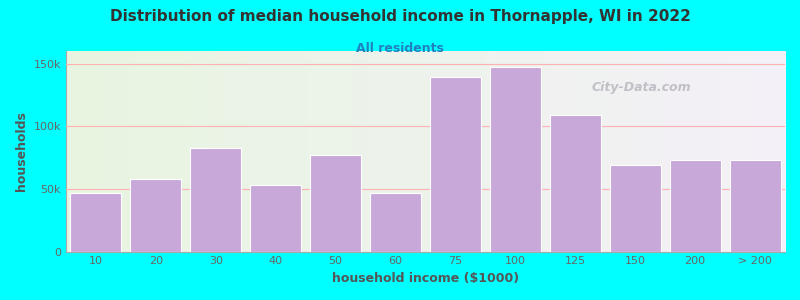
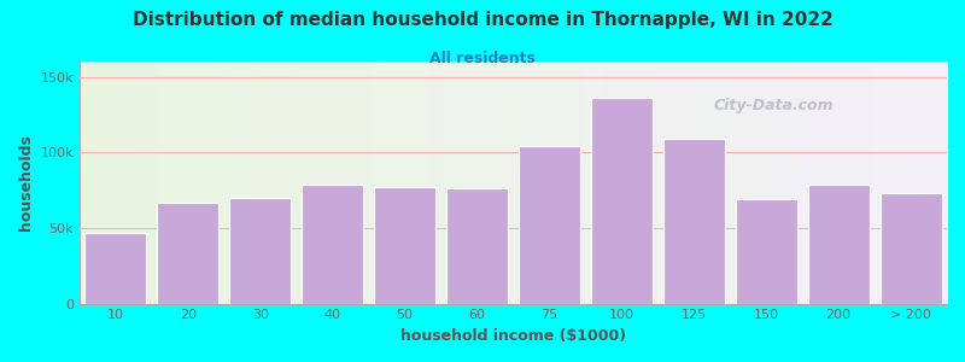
20: 58k -> 67k
30: 83k -> 70k
40: 53k -> 79k
60: 47k -> 76k
75: 139k -> 104k
100: 147k -> 136k
200: 73k -> 79k
